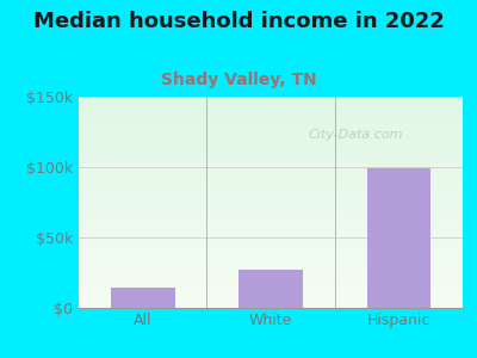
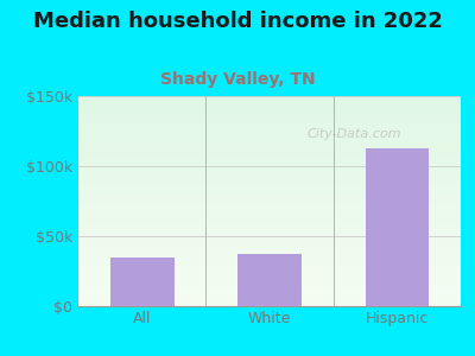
All: $14k -> $35k
White: $27k -> $37k
Hispanic: $99k -> $113k
